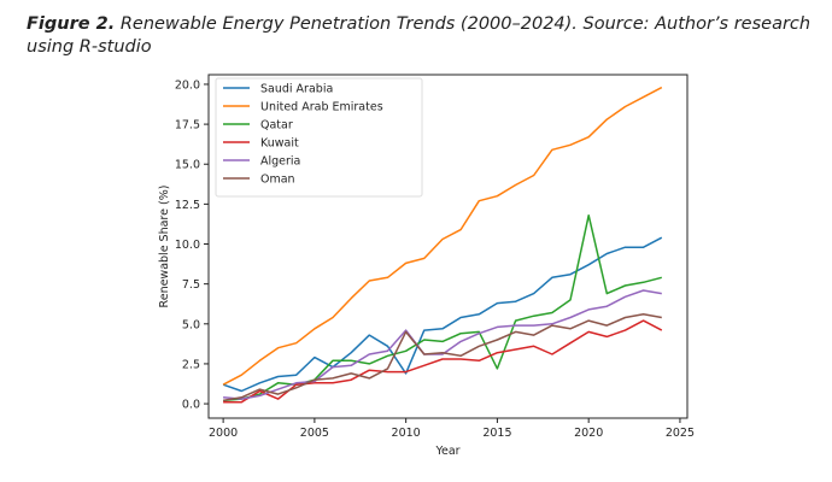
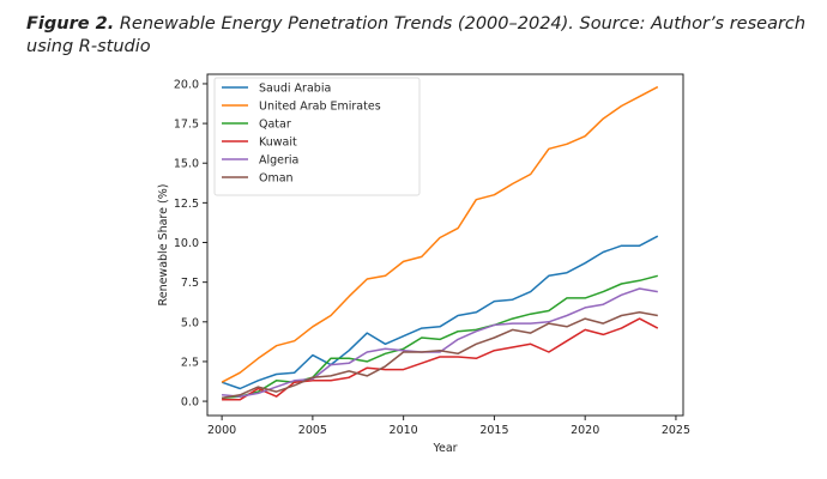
Saudi Arabia/2010: 1.9 -> 4.1
Algeria/2010: 4.6 -> 3.2
Oman/2010: 4.5 -> 3.1
Qatar/2015: 2.2 -> 4.8
Qatar/2020: 11.8 -> 6.5
